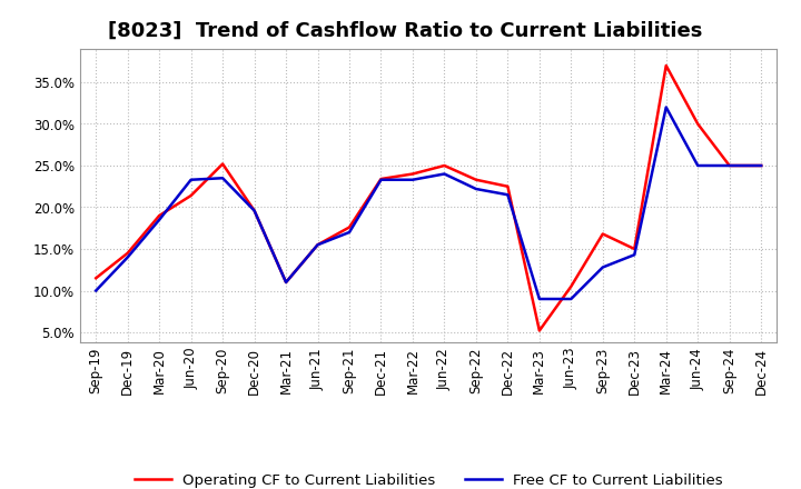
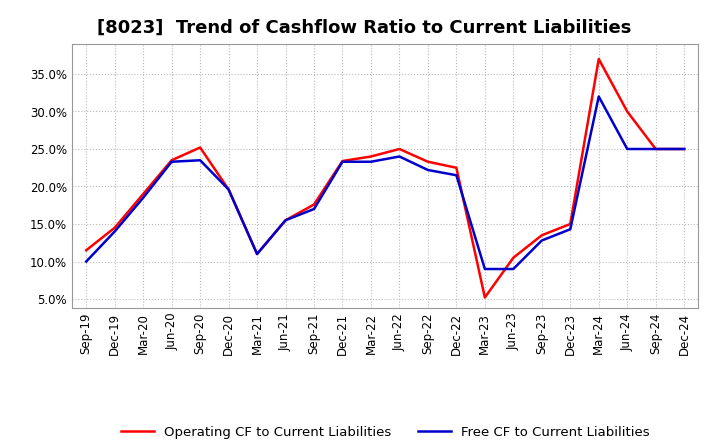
Operating CF to Current Liabilities/Jun-20: 21.4% -> 23.5%
Operating CF to Current Liabilities/Sep-23: 16.8% -> 13.5%
